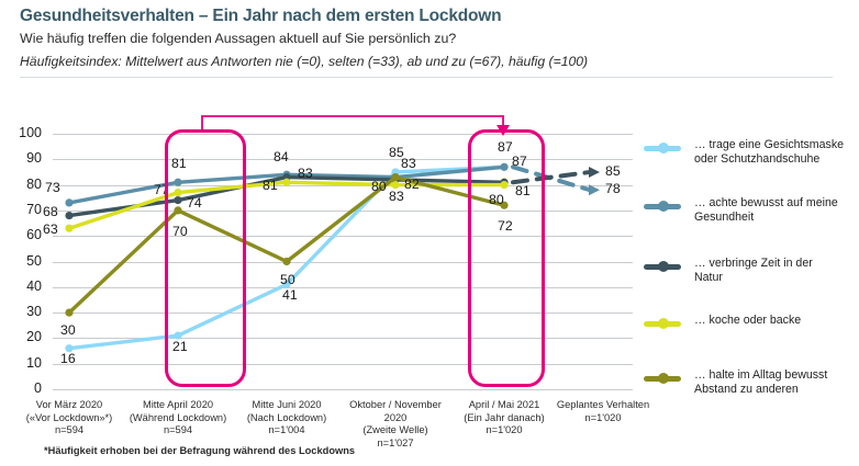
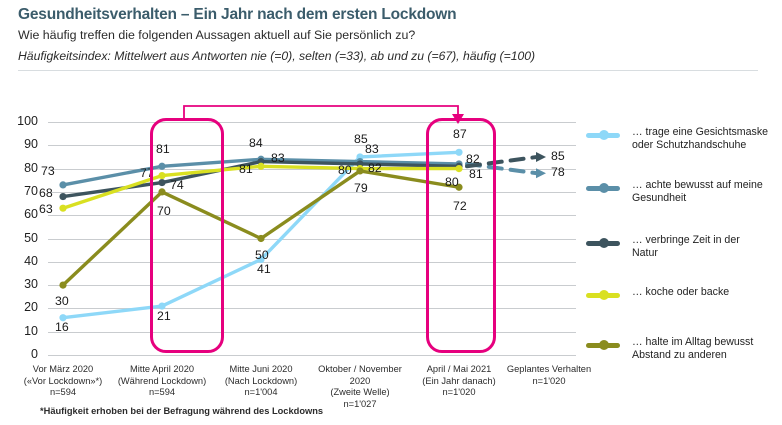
… halte im Alltag bewusst Abstand zu anderen/Oktober / November 2020: 83 -> 79
… achte bewusst auf meine Gesundheit/April / Mai 2021: 87 -> 82
